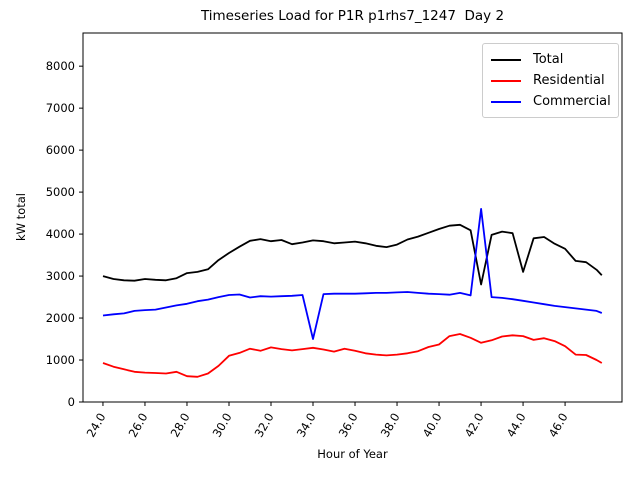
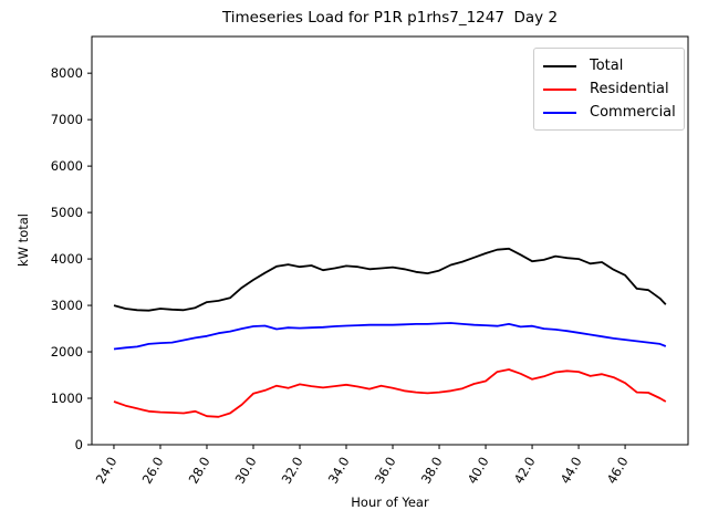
Commercial/34.0: 1500 -> 2600
Total/42.0: 2800 -> 4000
Commercial/42.0: 4600 -> 2600
Total/44.0: 3100 -> 4000
